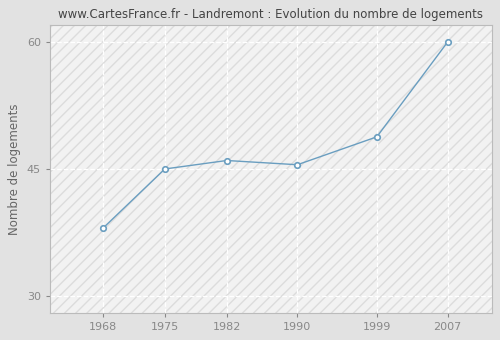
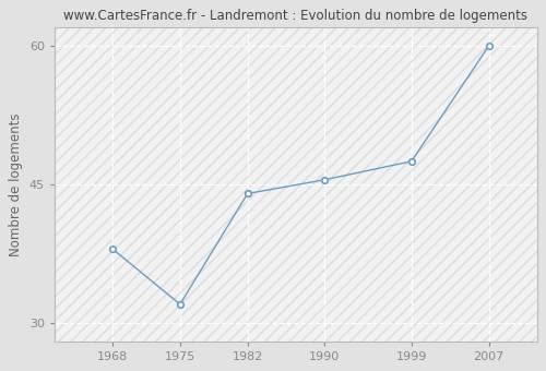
1975: 45.0 -> 32.0
1982: 46.0 -> 44.0
1999: 48.8 -> 47.5
